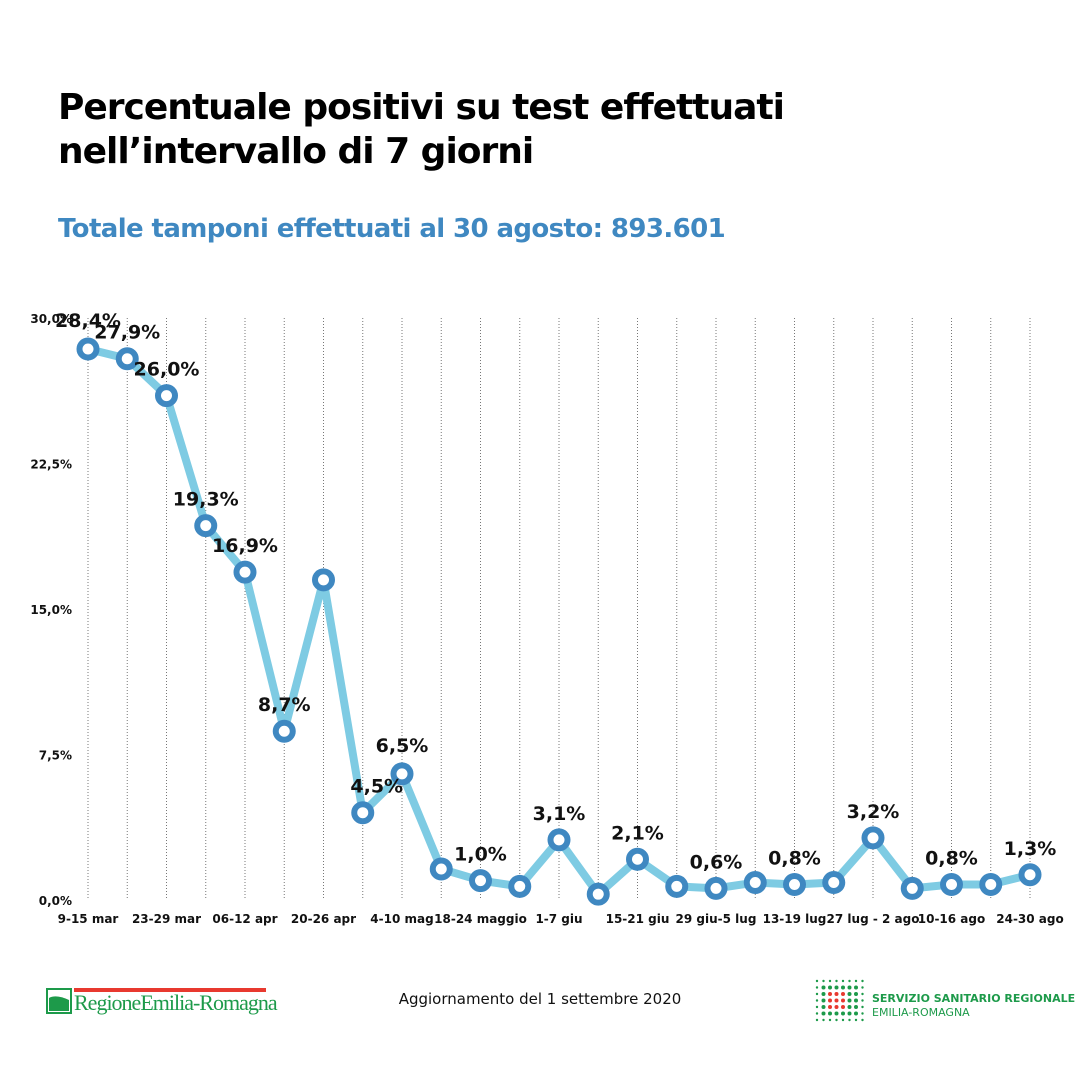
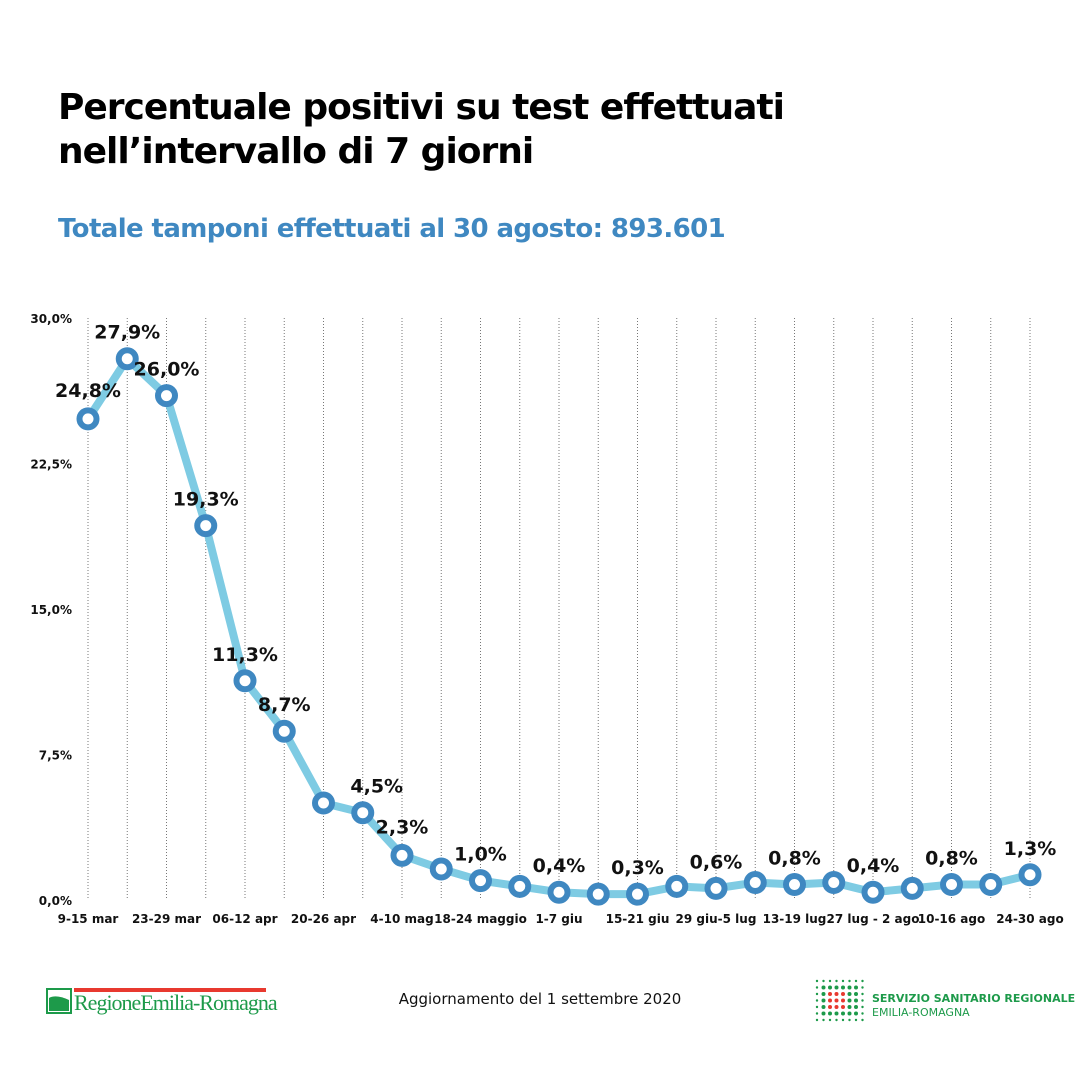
9-15 mar: 28,4% -> 24,8%
06-12 apr: 16,9% -> 11,3%
20-26 apr: 16,5% -> 5,0%
4-10 mag: 6,5% -> 2,3%
1-7 giu: 3,1% -> 0,4%
15-21 giu: 2,1% -> 0,3%
27 lug - 2 ago: 3,2% -> 0,4%
